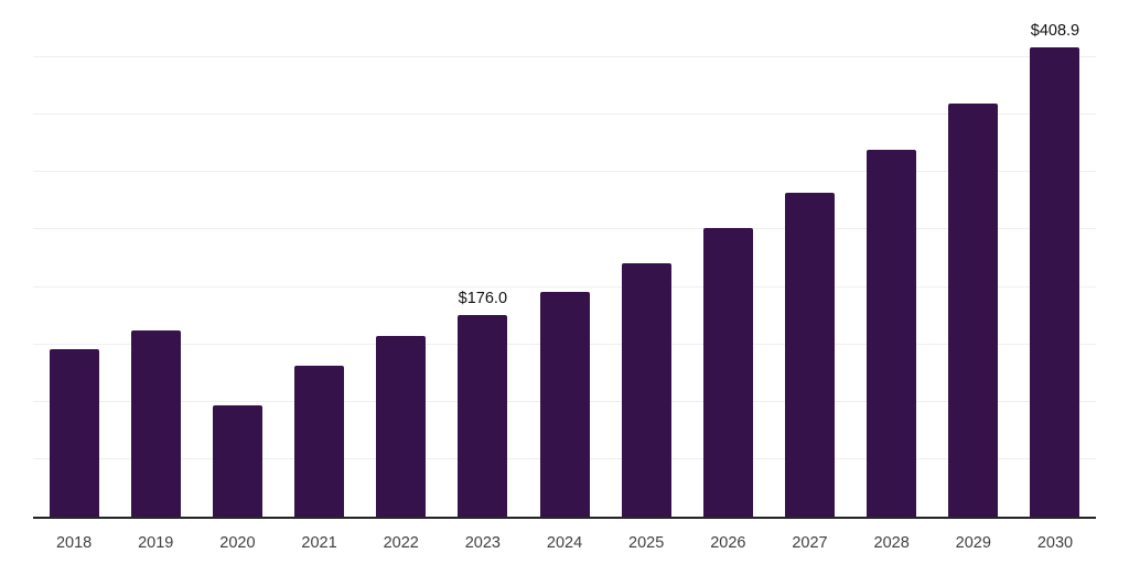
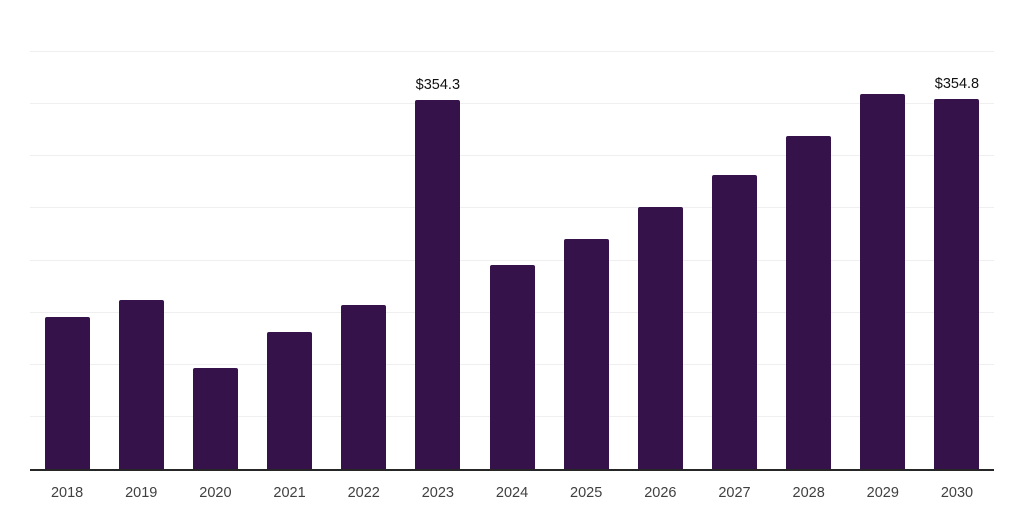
2023: $176.0 -> $354.3
2030: $408.9 -> $354.8
